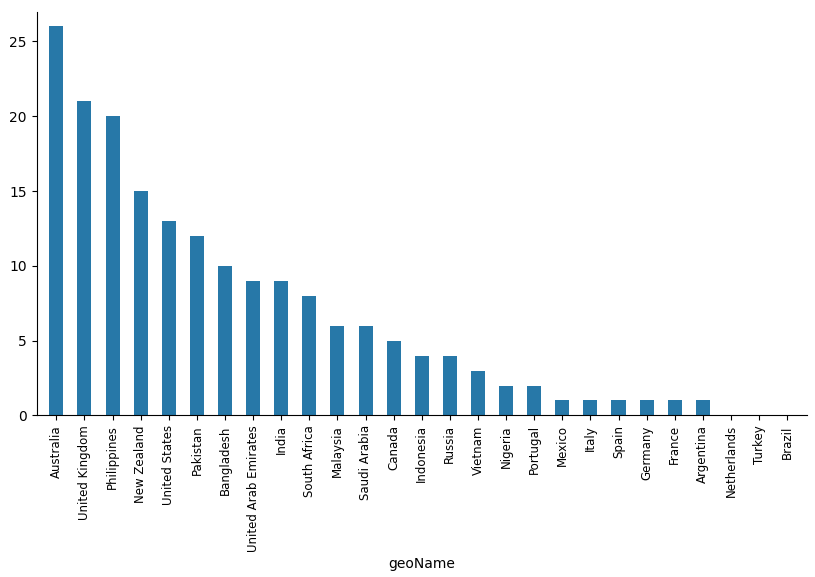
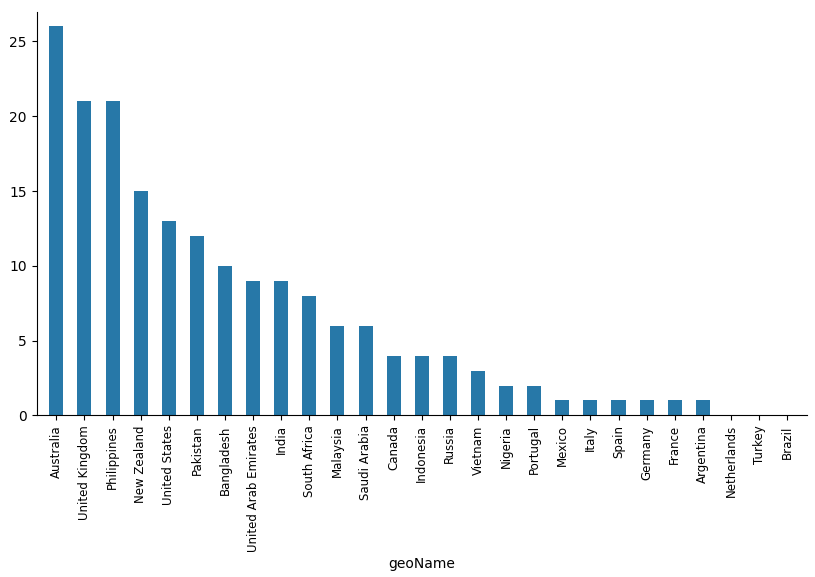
Philippines: 20 -> 21
Canada: 5 -> 4
